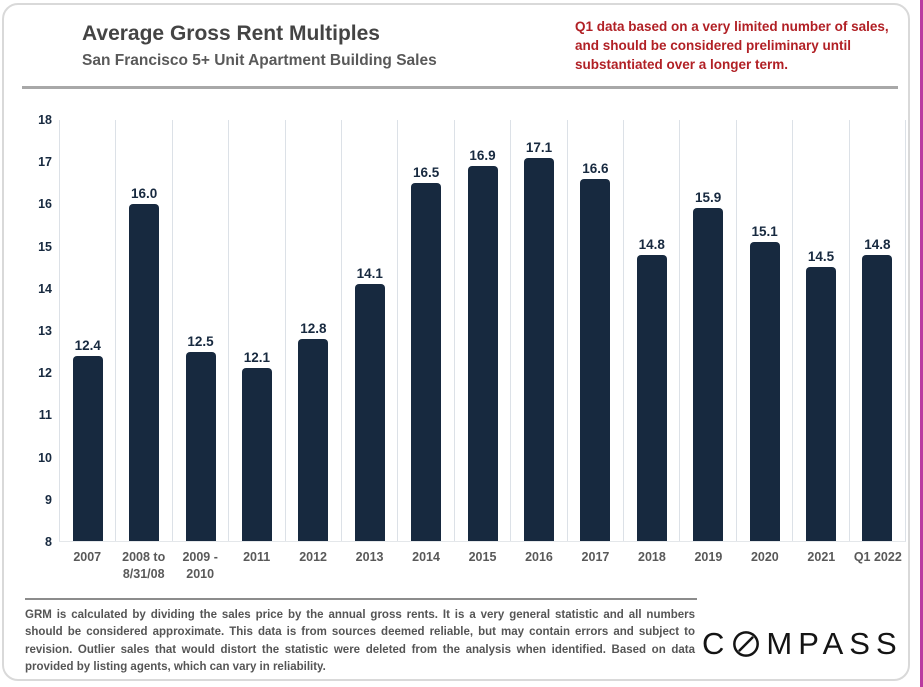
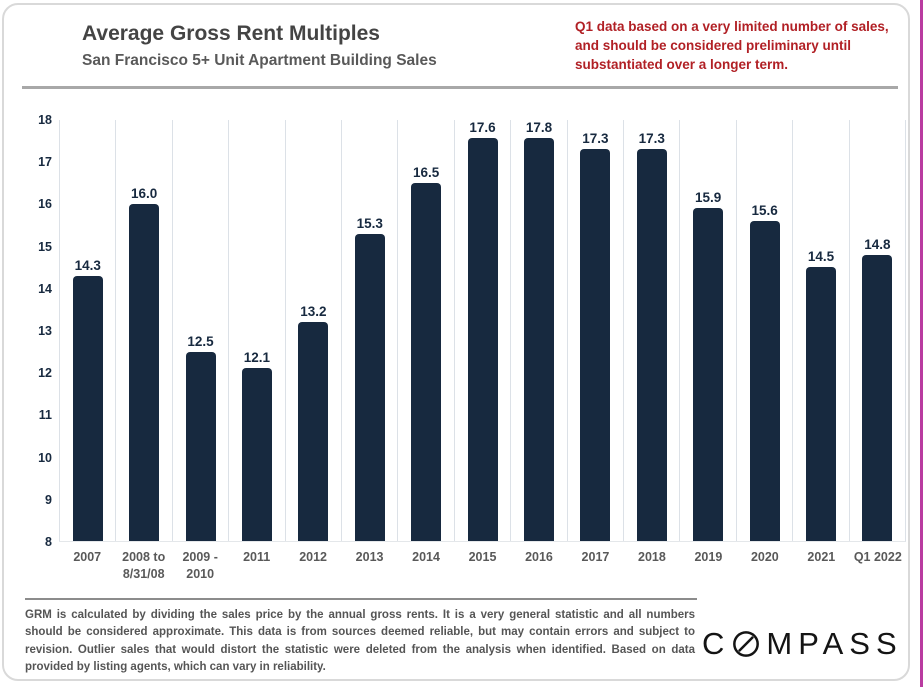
2007: 12.4 -> 14.3
2012: 12.8 -> 13.2
2013: 14.1 -> 15.3
2015: 16.9 -> 17.6
2016: 17.1 -> 17.8
2017: 16.6 -> 17.3
2018: 14.8 -> 17.3
2020: 15.1 -> 15.6
